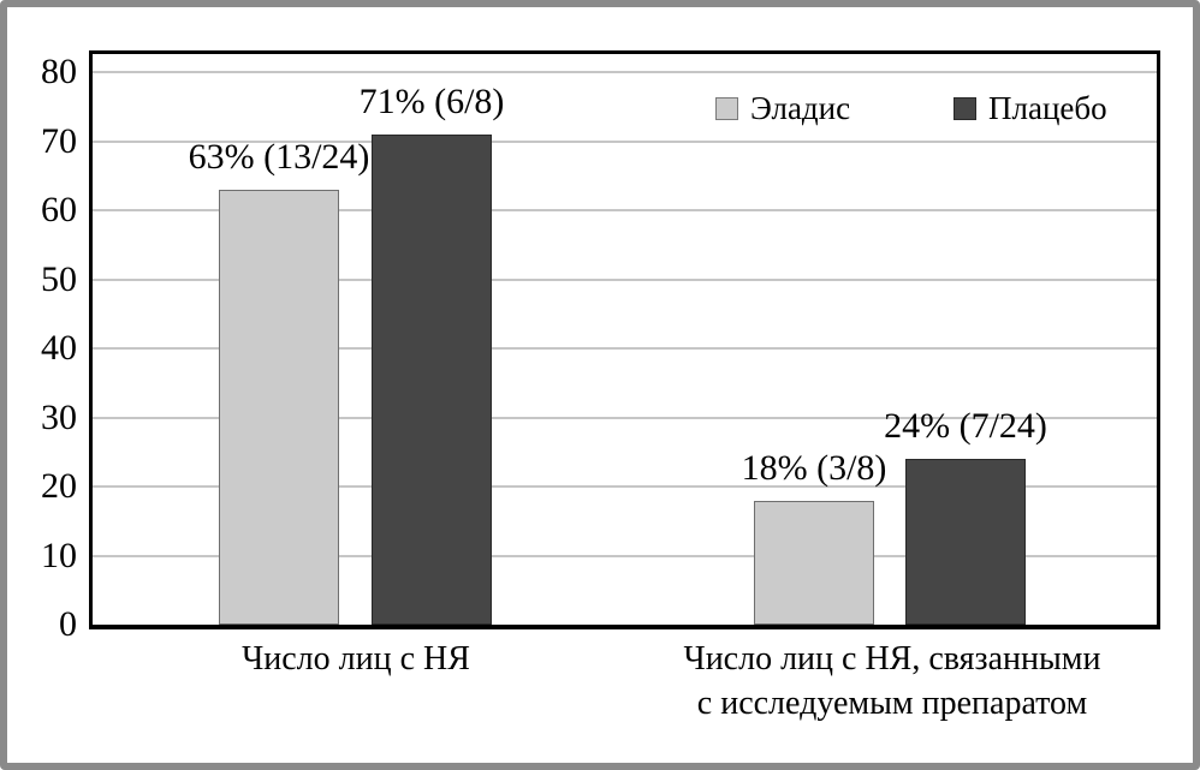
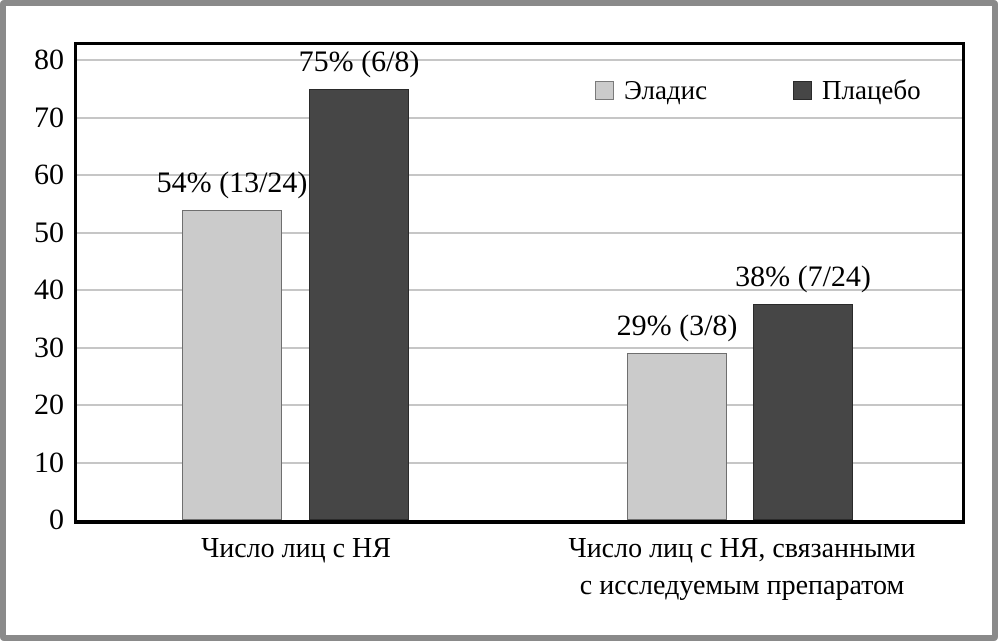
Эладис/Число лиц с НЯ: 63% -> 54%
Плацебо/Число лиц с НЯ: 71% -> 75%
Эладис/Число лиц с НЯ, связанными с исследуемым препаратом: 18% -> 29%
Плацебо/Число лиц с НЯ, связанными с исследуемым препаратом: 24% -> 38%
